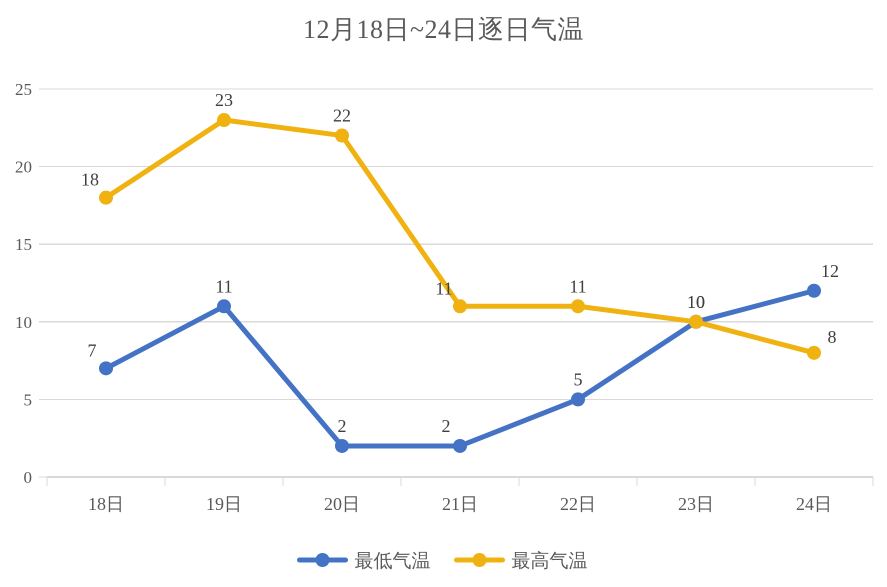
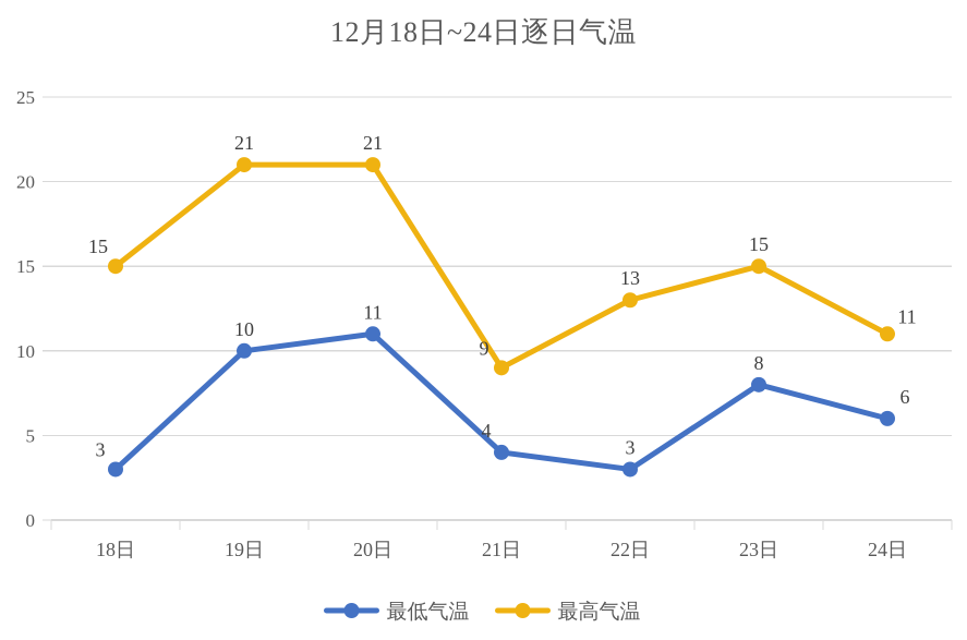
最低气温/18日: 7 -> 3
最高气温/18日: 18 -> 15
最低气温/19日: 11 -> 10
最高气温/19日: 23 -> 21
最低气温/20日: 2 -> 11
最高气温/20日: 22 -> 21
最低气温/21日: 2 -> 4
最高气温/21日: 11 -> 9
最低气温/22日: 5 -> 3
最高气温/22日: 11 -> 13
最低气温/23日: 10 -> 8
最高气温/23日: 10 -> 15
最低气温/24日: 12 -> 6
最高气温/24日: 8 -> 11
